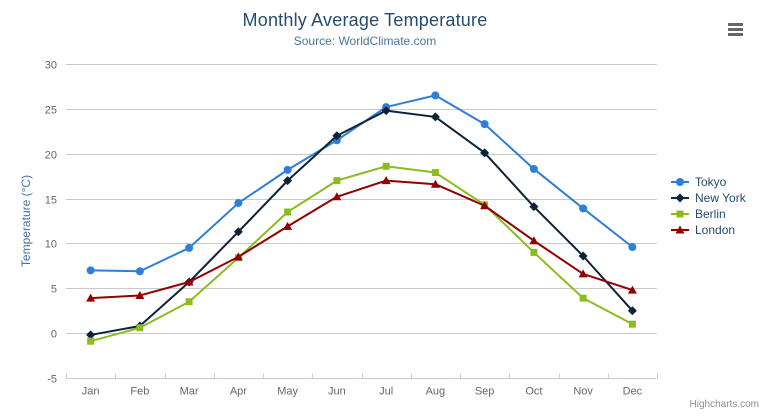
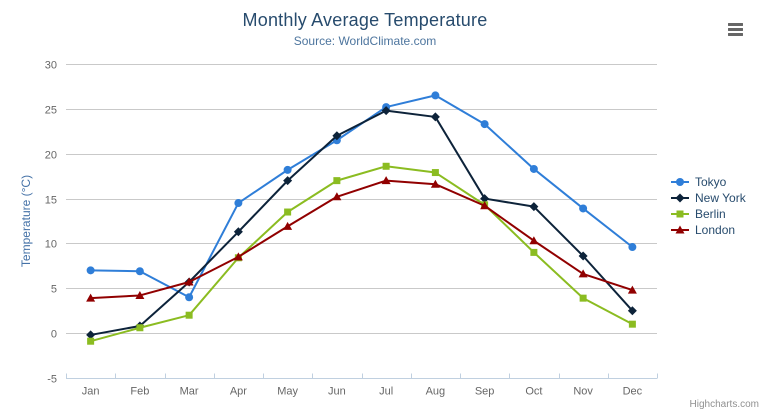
Tokyo/Mar: 10 -> 4
Berlin/Mar: 4 -> 2
New York/Sep: 20 -> 15
